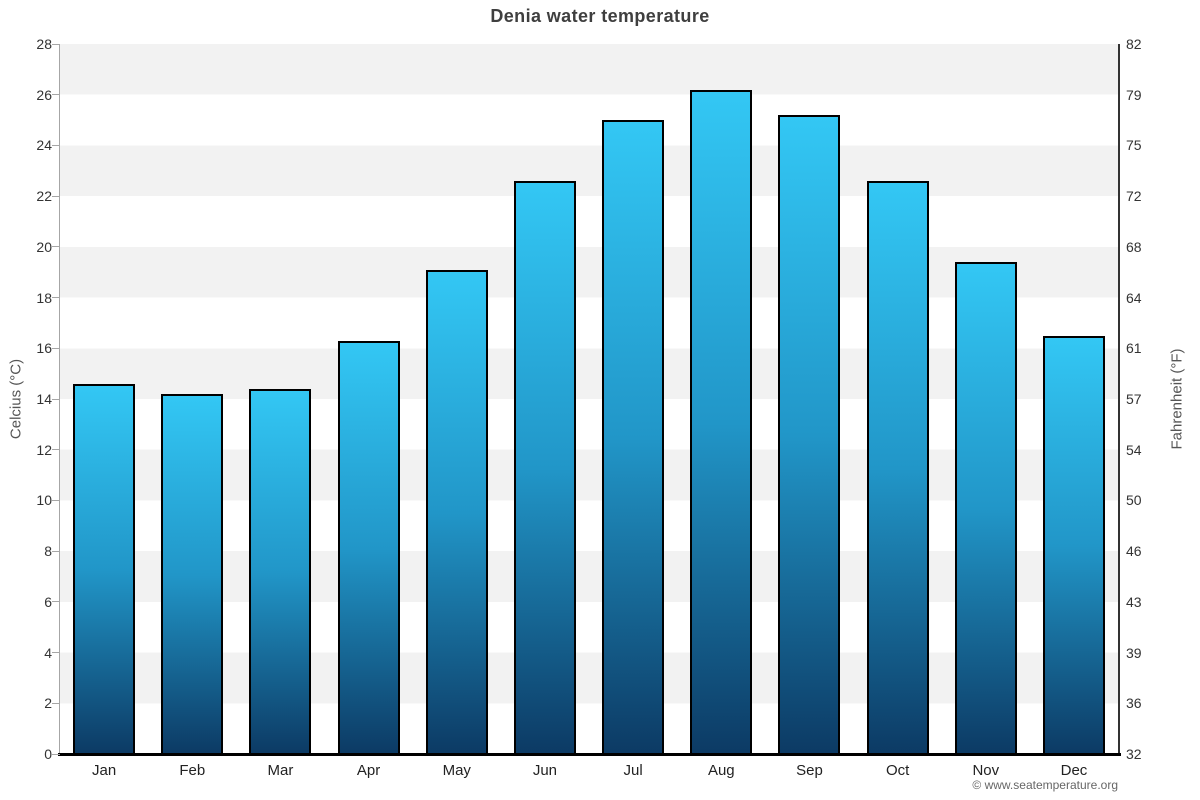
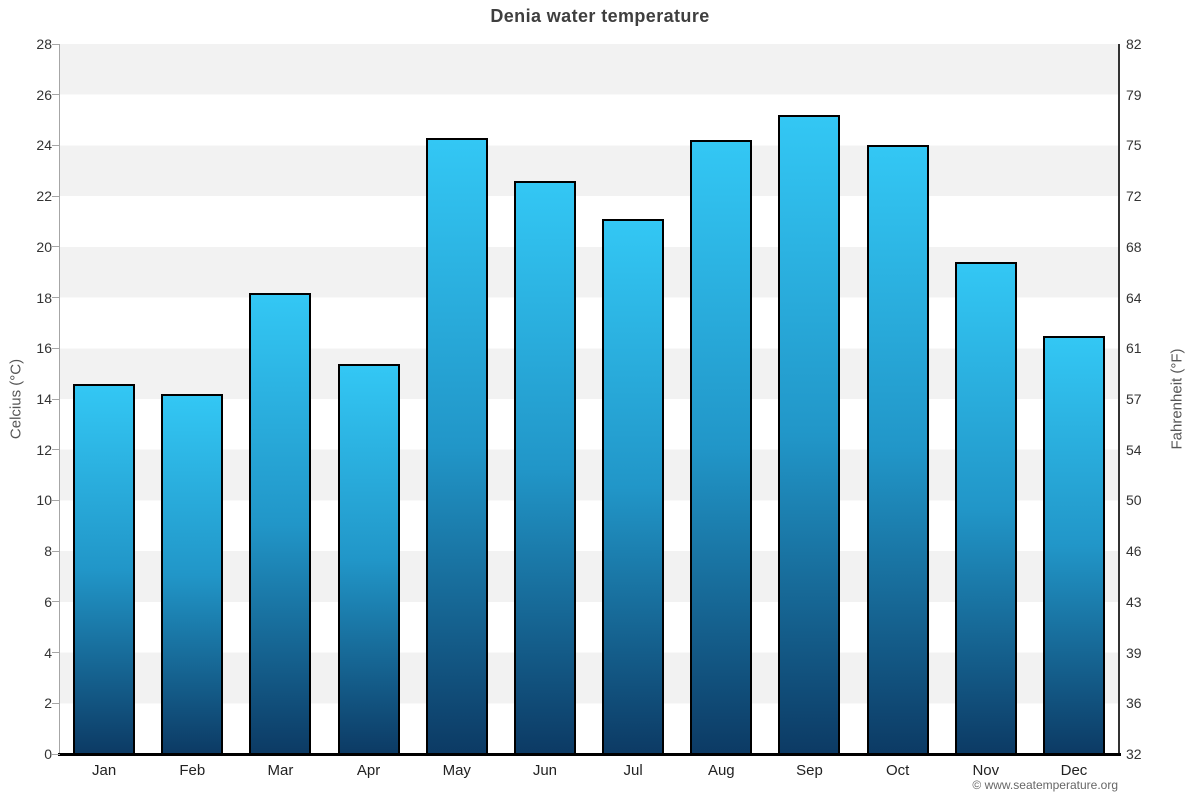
Mar: 14.4 -> 18.2
Apr: 16.3 -> 15.4
May: 19.1 -> 24.3
Jul: 25.0 -> 21.1
Aug: 26.2 -> 24.2
Oct: 22.6 -> 24.0
